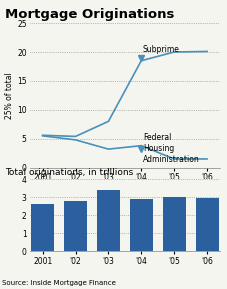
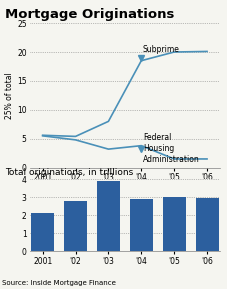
Total originations, in trillions/2001: 2.6 -> 2.1
Total originations, in trillions/'03: 3.4 -> 3.9
